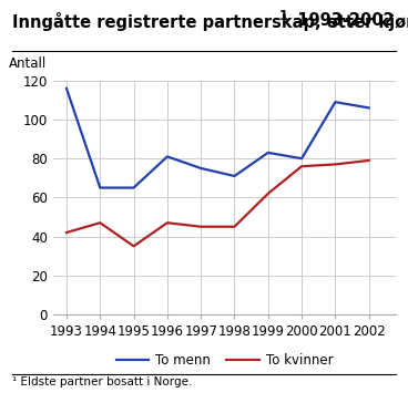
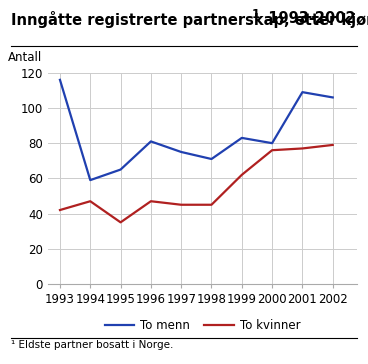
To menn/1994: 65 -> 59
